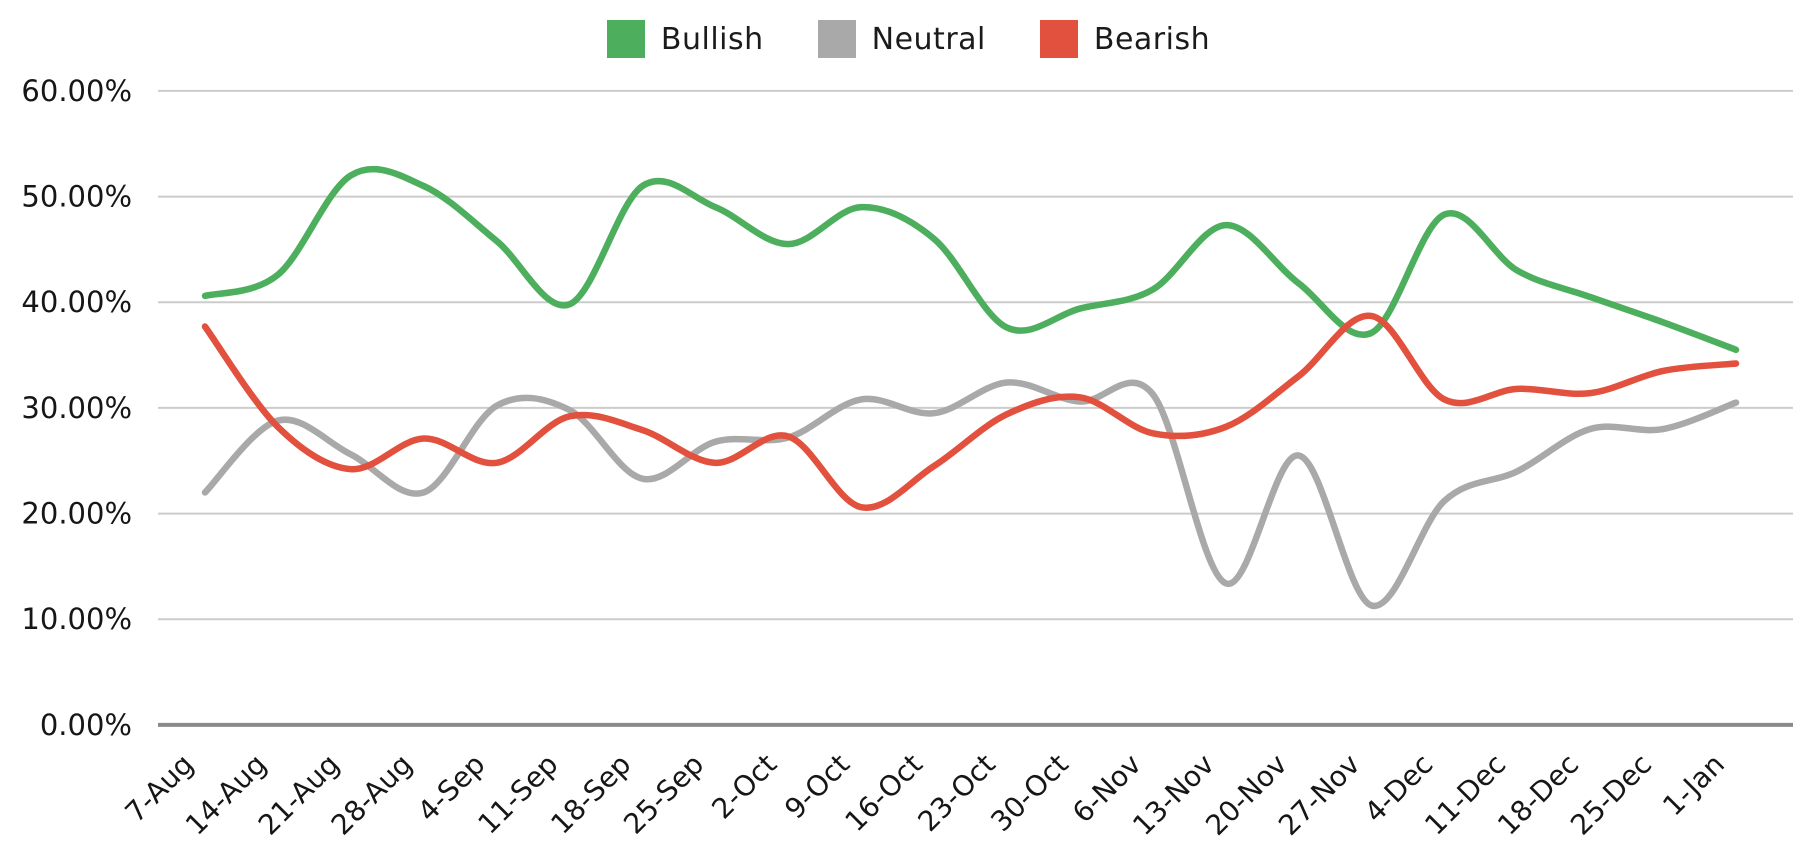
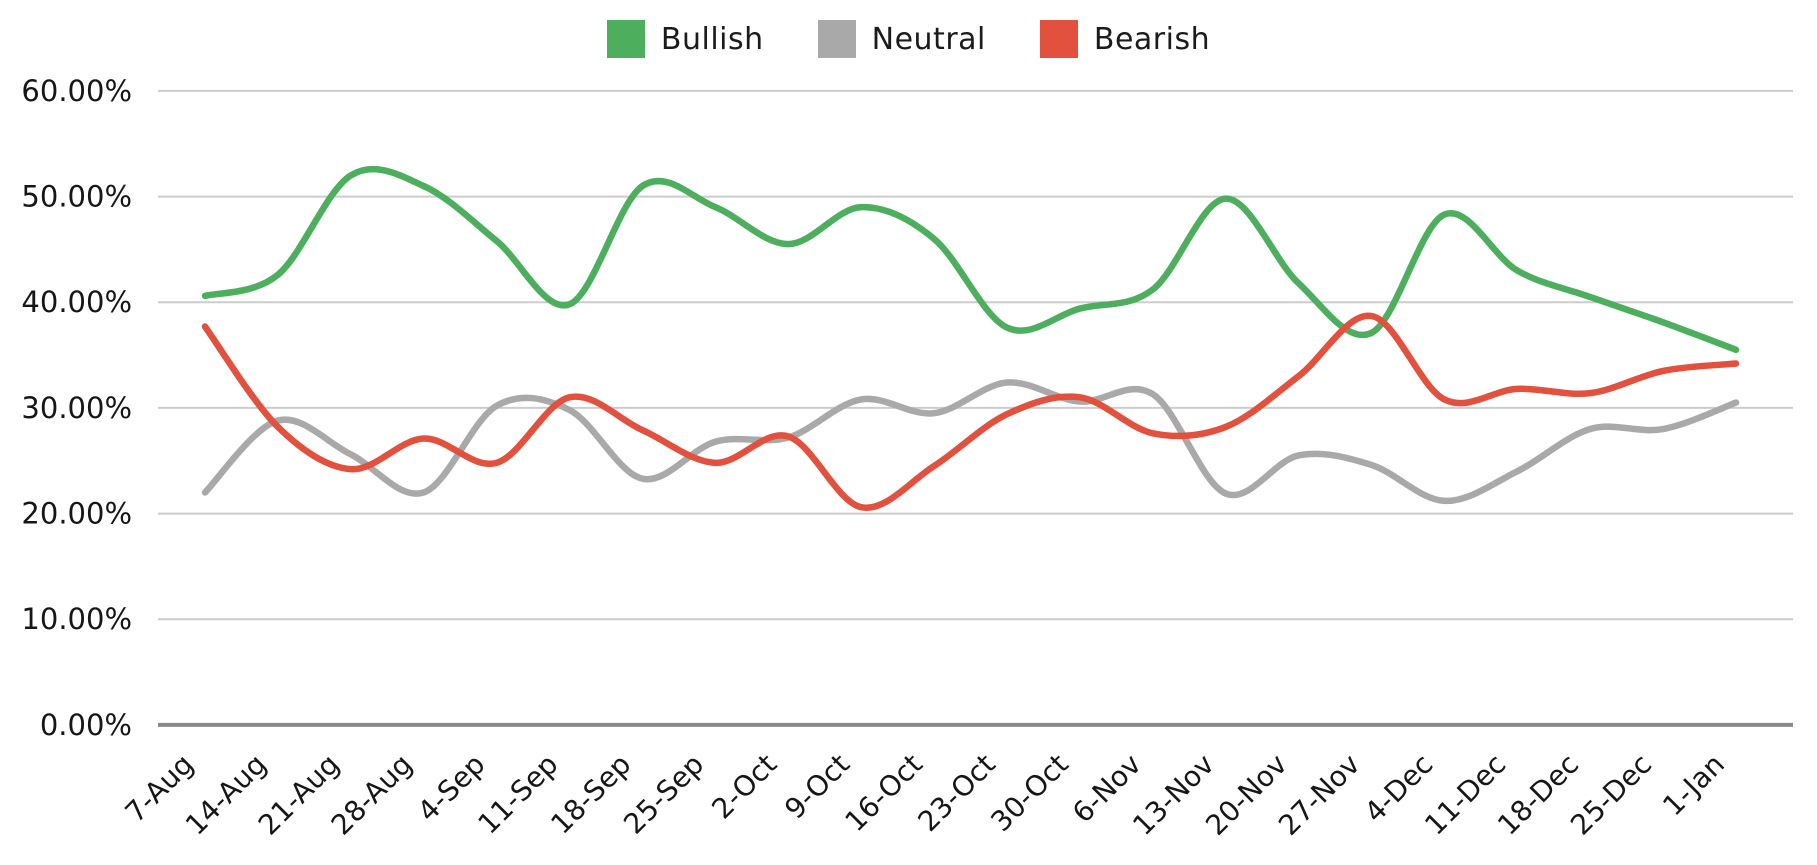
Bearish/11-Sep: 29.2% -> 31.0%
Bullish/13-Nov: 47.3% -> 49.8%
Neutral/13-Nov: 13.4% -> 21.9%
Neutral/27-Nov: 11.3% -> 24.6%
